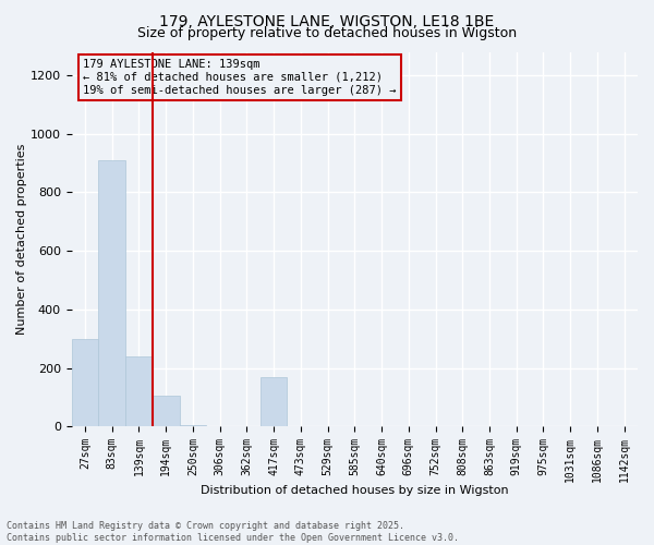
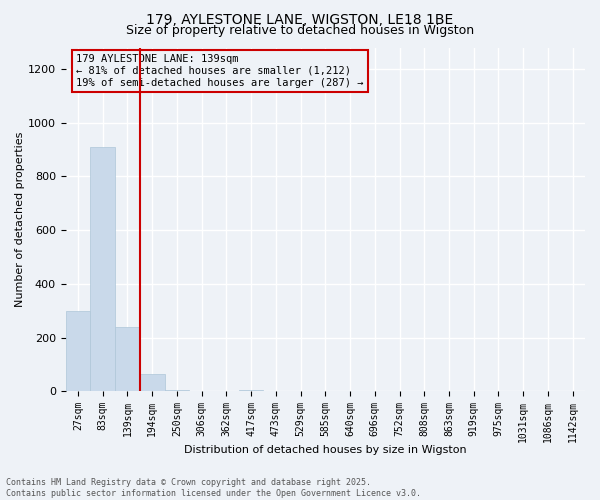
194sqm: 105 -> 65
417sqm: 170 -> 5
